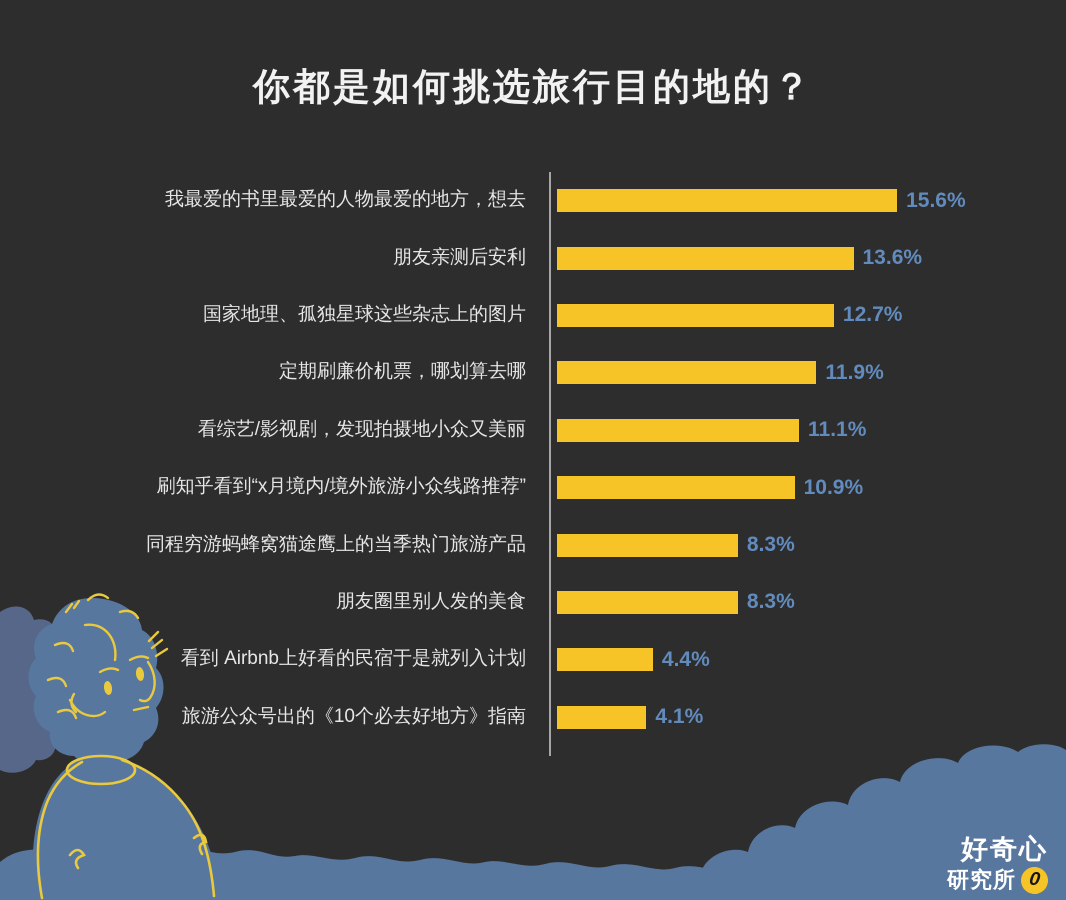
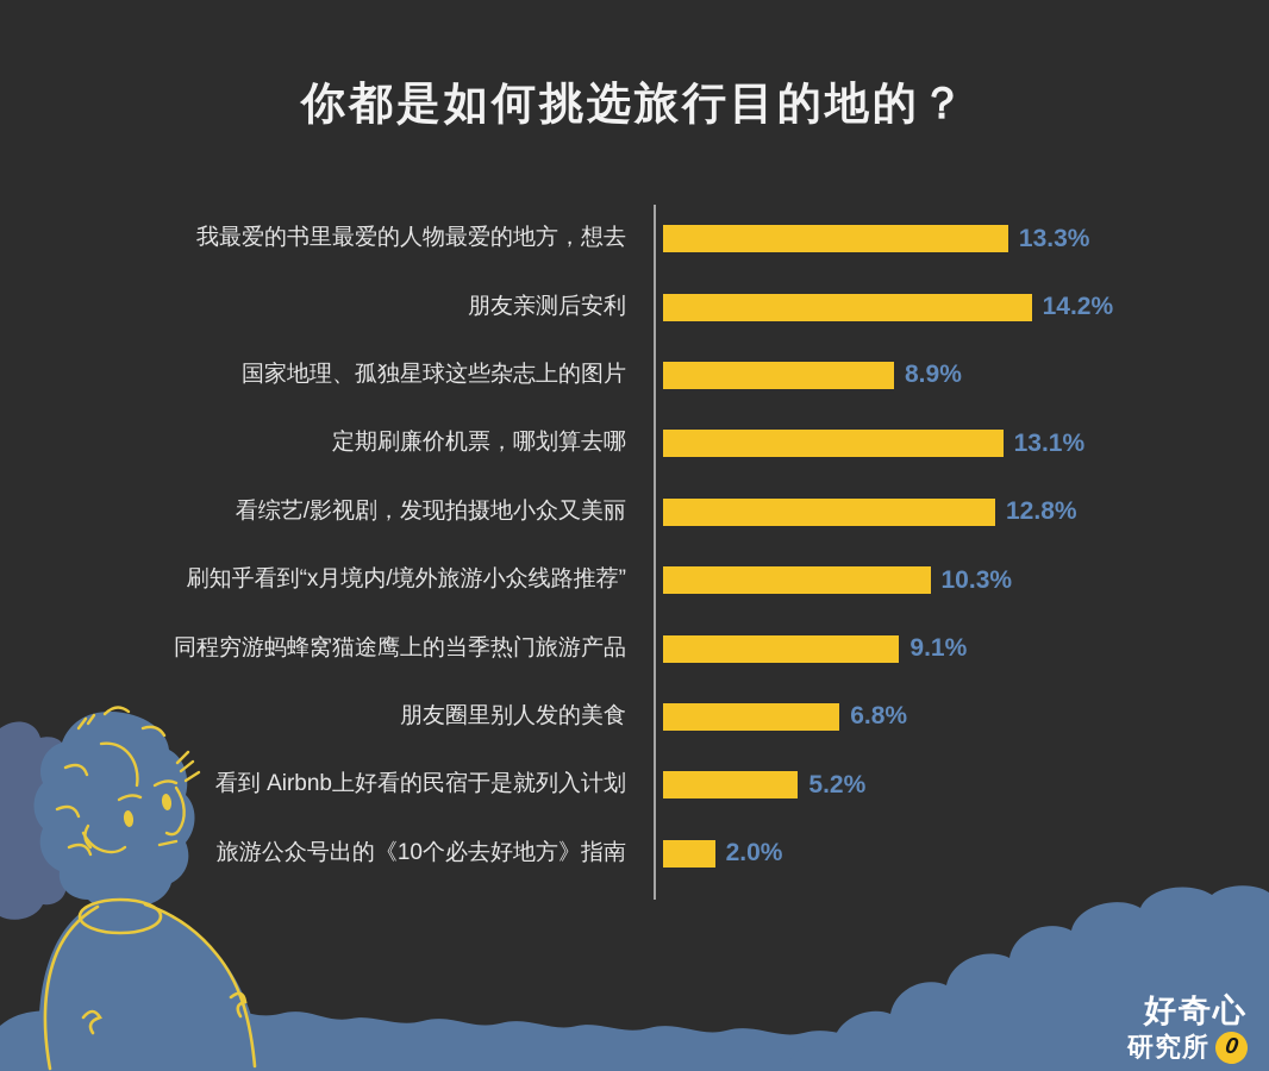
我最爱的书里最爱的人物最爱的地方，想去: 15.6% -> 13.3%
朋友亲测后安利: 13.6% -> 14.2%
国家地理、孤独星球这些杂志上的图片: 12.7% -> 8.9%
定期刷廉价机票，哪划算去哪: 11.9% -> 13.1%
看综艺/影视剧，发现拍摄地小众又美丽: 11.1% -> 12.8%
刷知乎看到“x月境内/境外旅游小众线路推荐”: 10.9% -> 10.3%
同程穷游蚂蜂窝猫途鹰上的当季热门旅游产品: 8.3% -> 9.1%
朋友圈里别人发的美食: 8.3% -> 6.8%
看到 Airbnb上好看的民宿于是就列入计划: 4.4% -> 5.2%
旅游公众号出的《10个必去好地方》指南: 4.1% -> 2.0%
